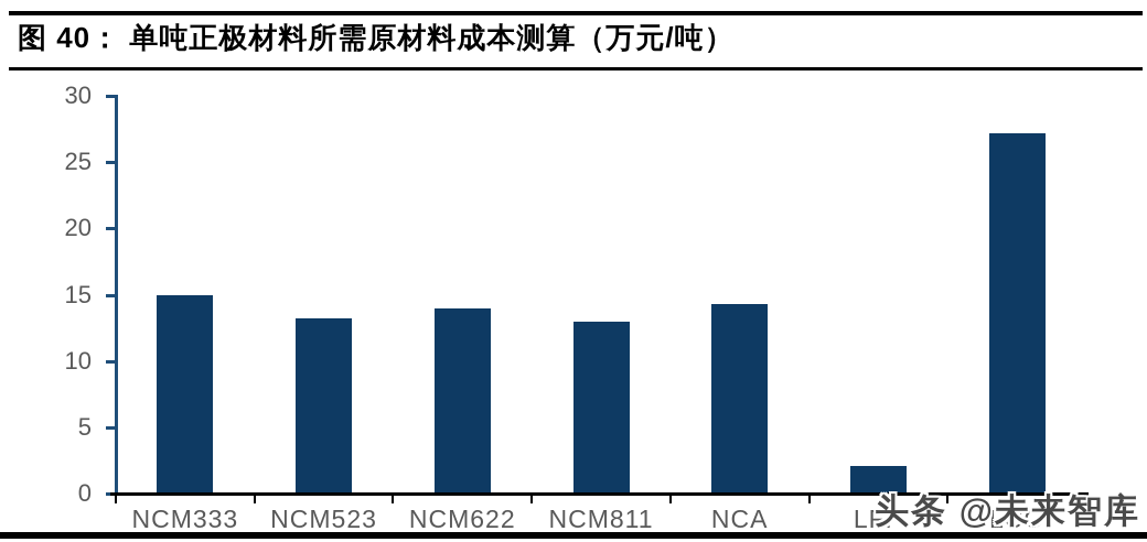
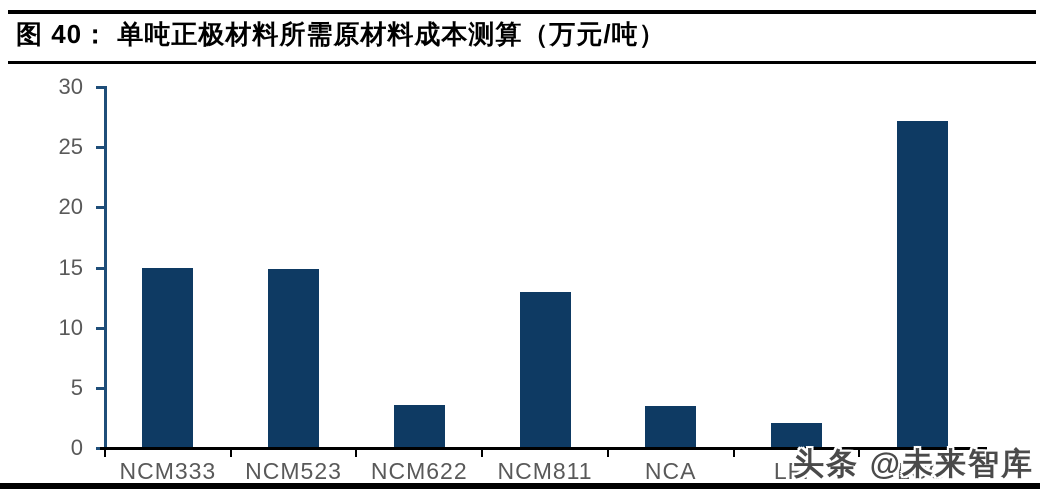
NCM523: 13.2 -> 14.9
NCM622: 14.0 -> 3.6
NCA: 14.3 -> 3.5
